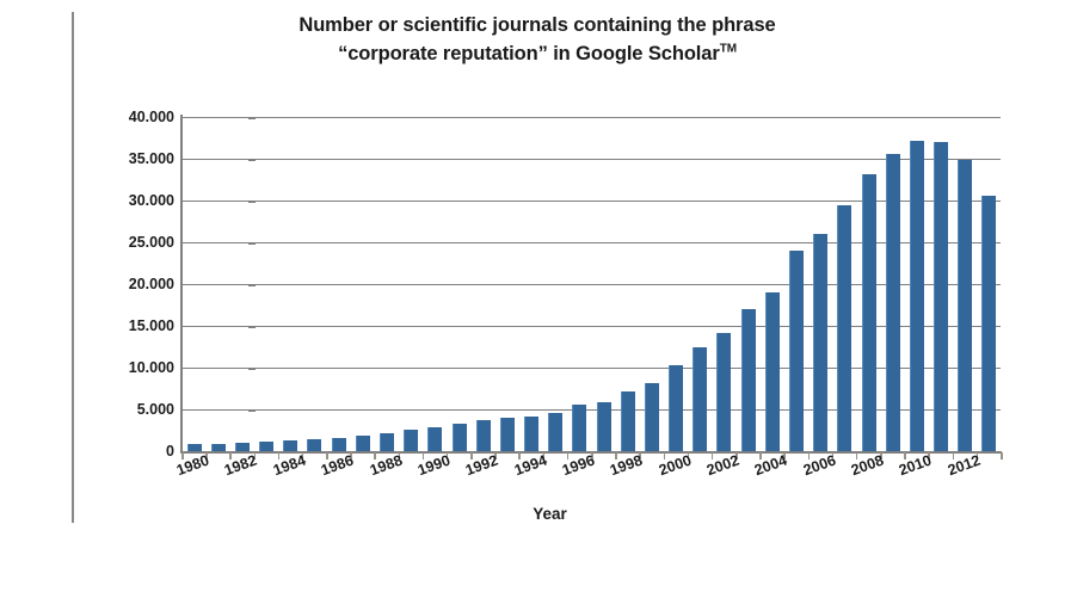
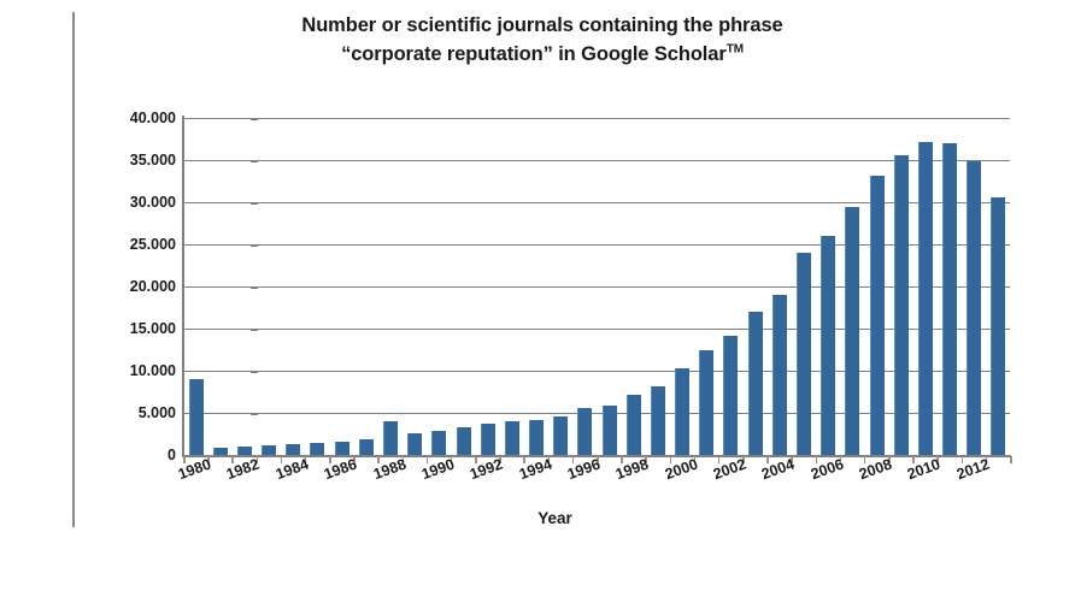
1980: 1000 -> 9000
1988: 2000 -> 4000
